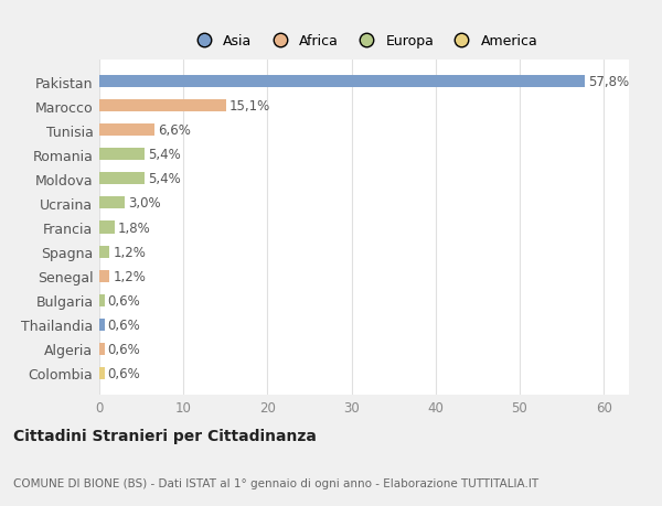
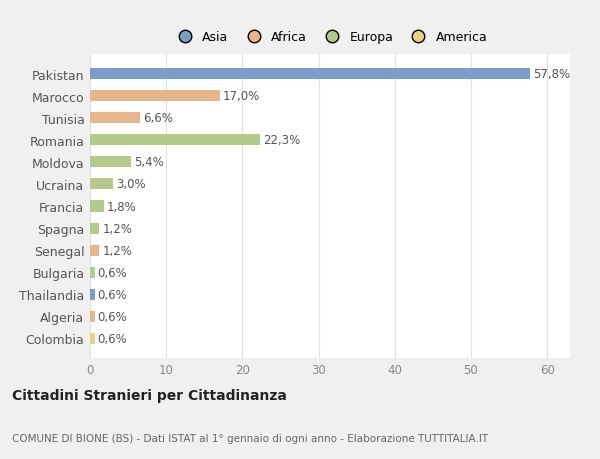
Marocco: 15,1% -> 17,0%
Romania: 5,4% -> 22,3%
